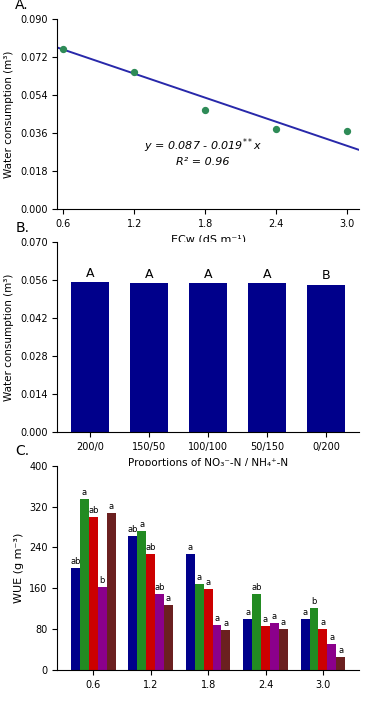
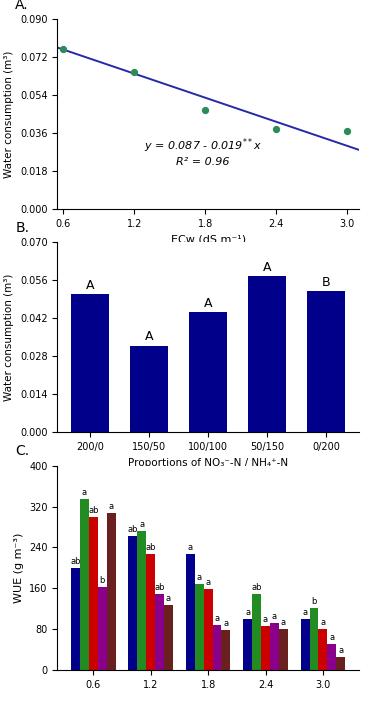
200/0: 0.0553 -> 0.0510
150/50: 0.0550 -> 0.0320
100/100: 0.0550 -> 0.0445
50/150: 0.0550 -> 0.0575
0/200: 0.0545 -> 0.0520
